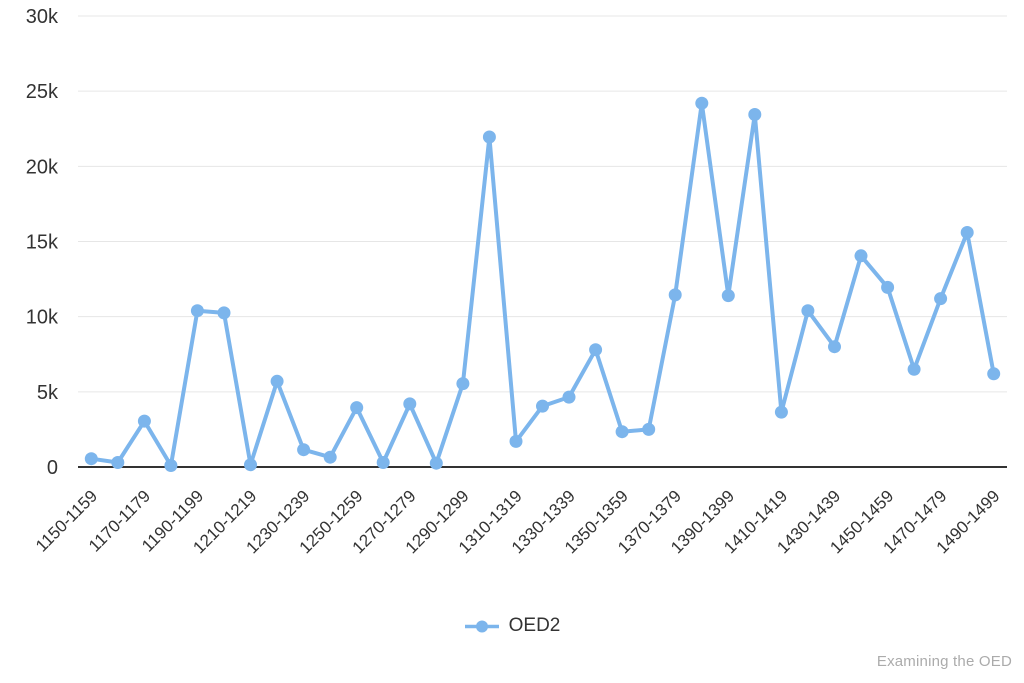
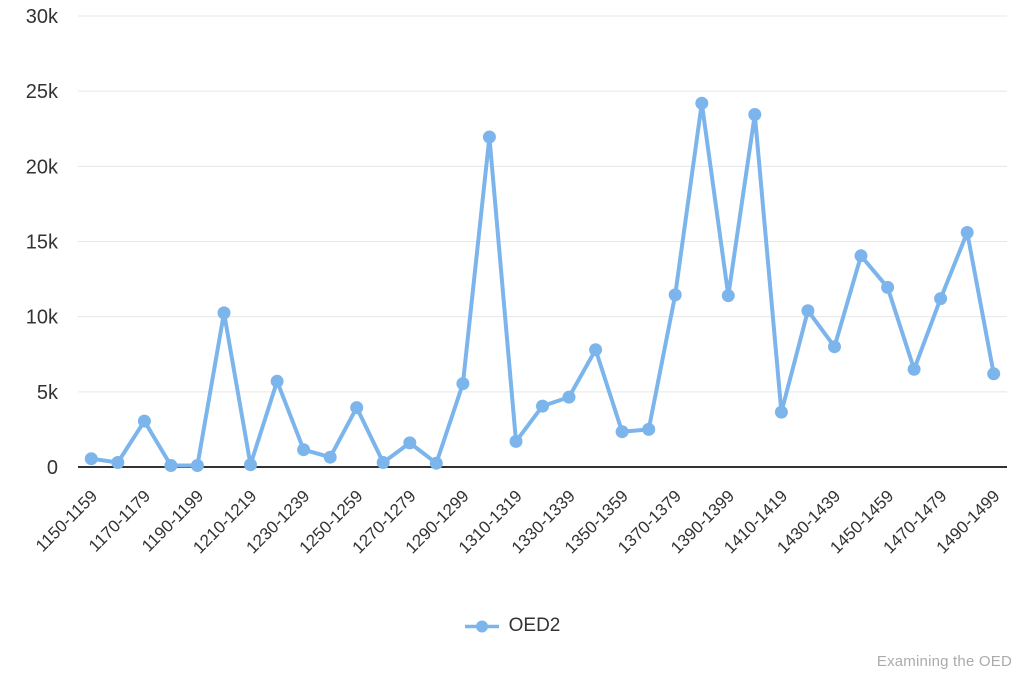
1190-1199: 10.4k -> 0.1k
1270-1279: 4.2k -> 1.6k
